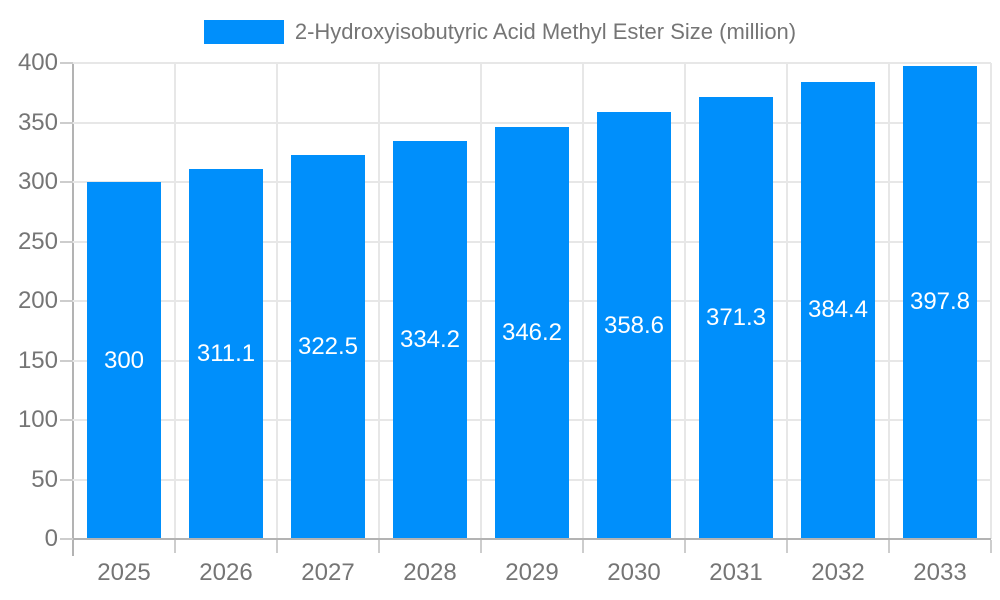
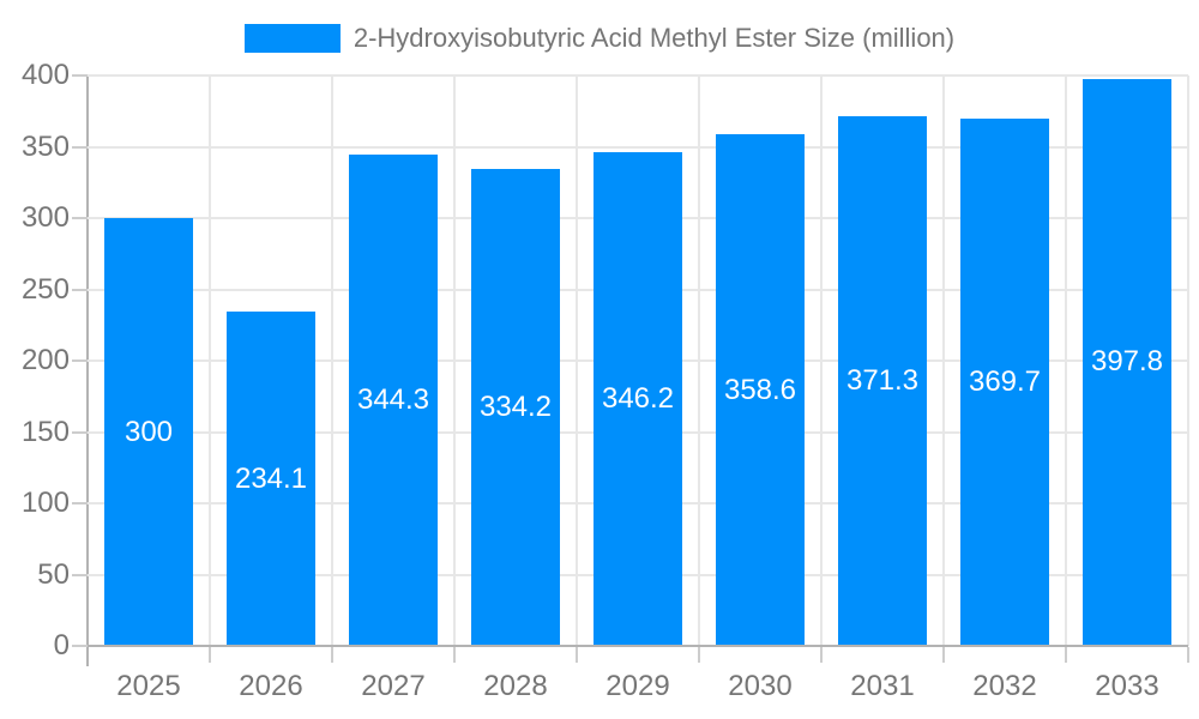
2026: 311.1 -> 234.1
2027: 322.5 -> 344.3
2032: 384.4 -> 369.7
